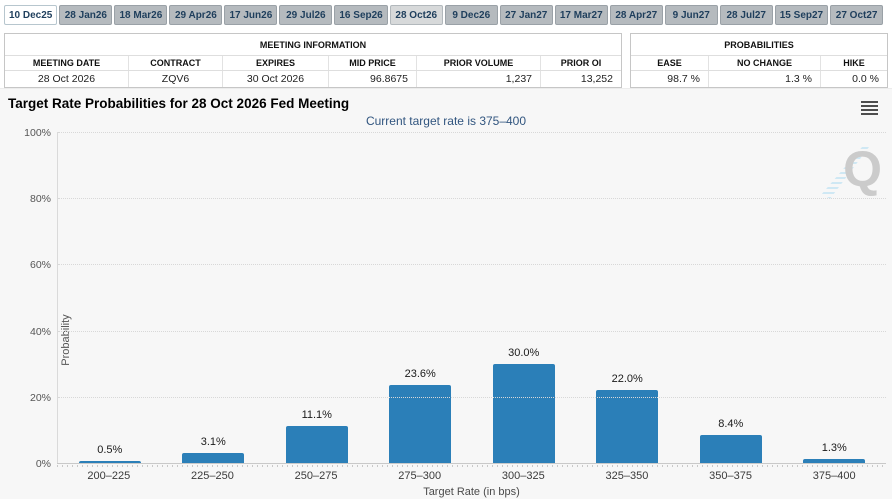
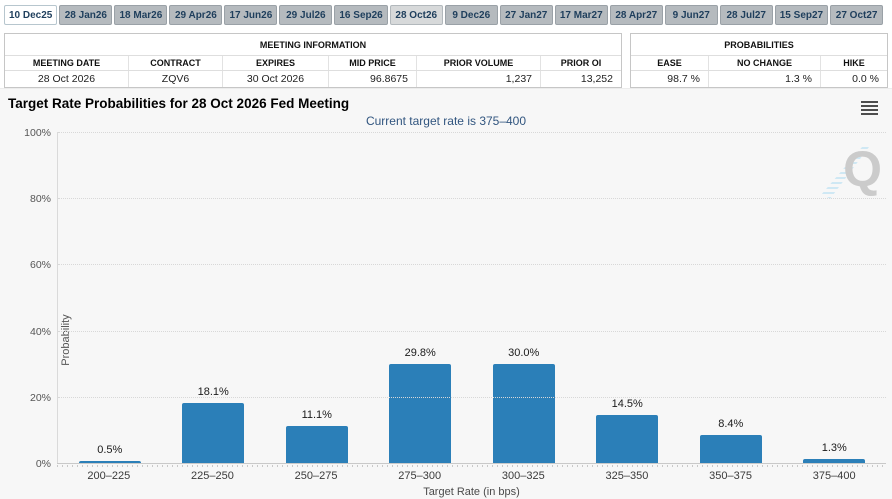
225–250: 3.1% -> 18.1%
275–300: 23.6% -> 29.8%
325–350: 22.0% -> 14.5%
